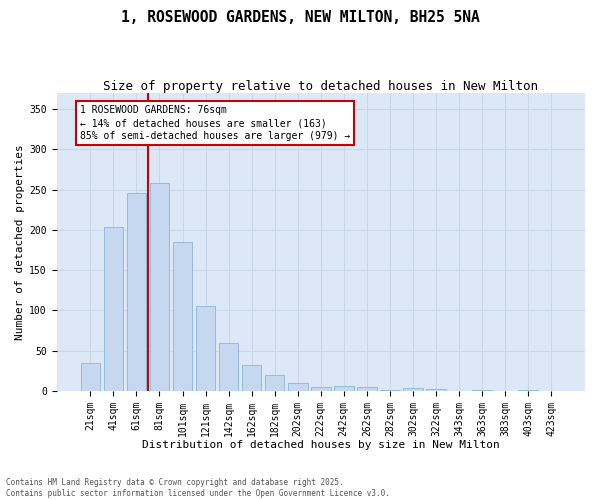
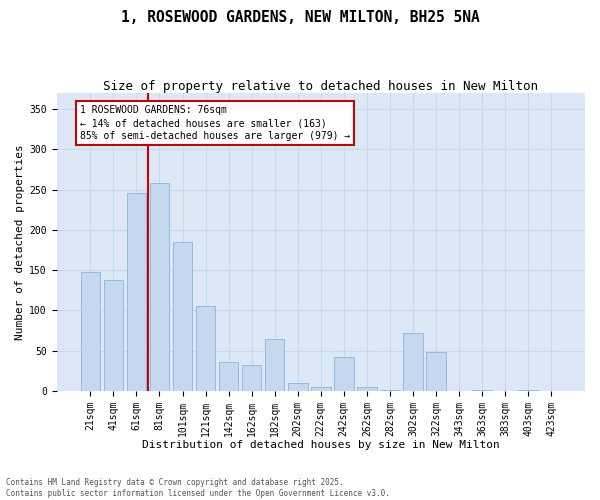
21sqm: 35 -> 148
41sqm: 203 -> 138
142sqm: 59 -> 36
182sqm: 20 -> 64
242sqm: 6 -> 42
302sqm: 4 -> 72
322sqm: 2 -> 48
